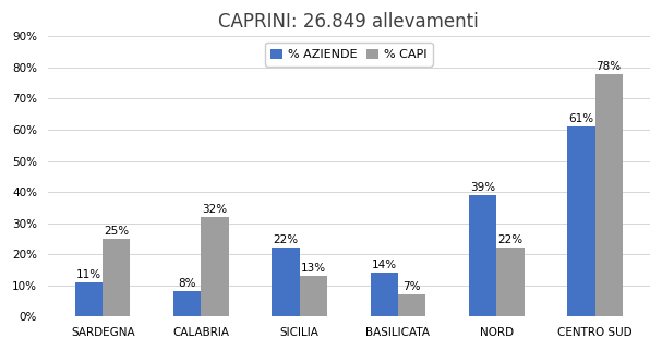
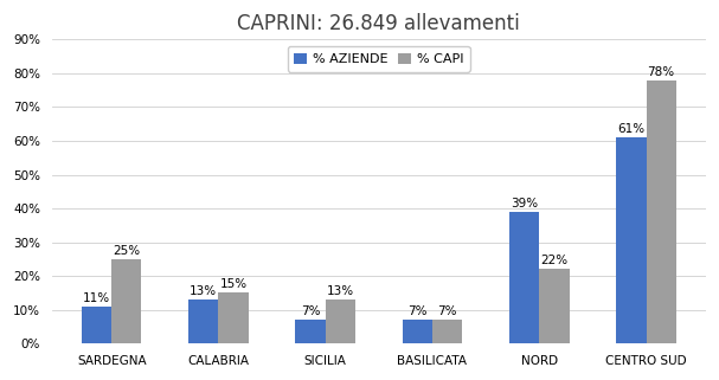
% AZIENDE/CALABRIA: 8% -> 13%
% CAPI/CALABRIA: 32% -> 15%
% AZIENDE/SICILIA: 22% -> 7%
% AZIENDE/BASILICATA: 14% -> 7%
